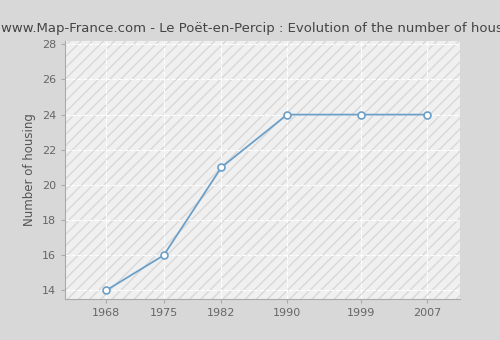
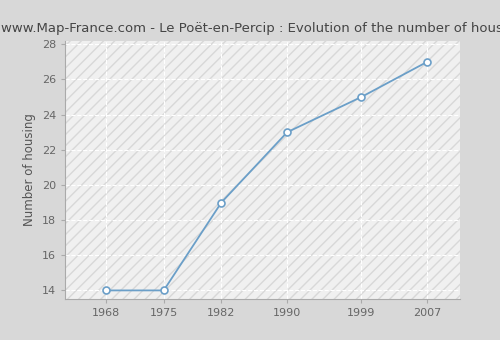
1975: 16 -> 14
1982: 21 -> 19
1990: 24 -> 23
1999: 24 -> 25
2007: 24 -> 27
